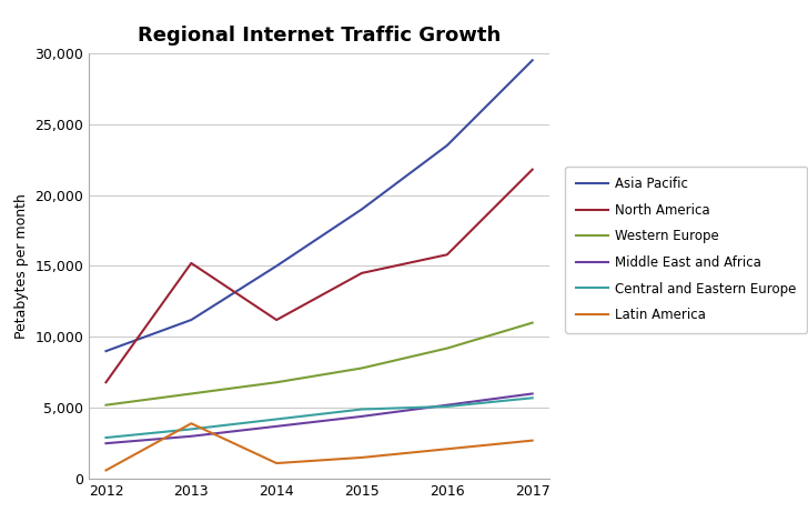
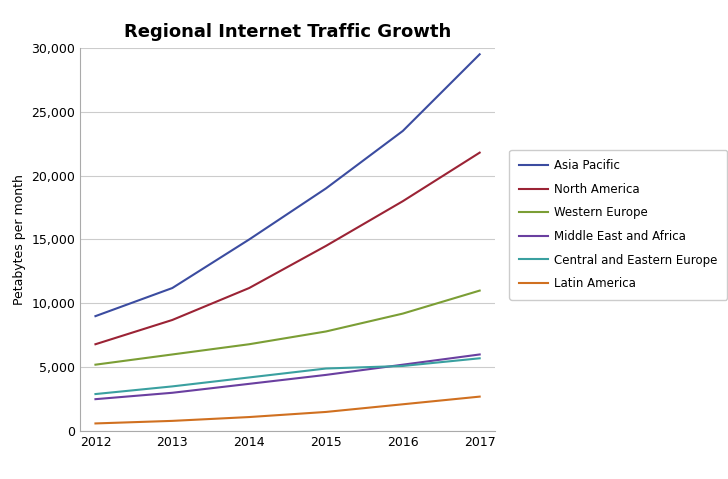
North America/2013: 15,200 -> 8,700
Latin America/2013: 3,900 -> 800
North America/2016: 15,800 -> 18,000
